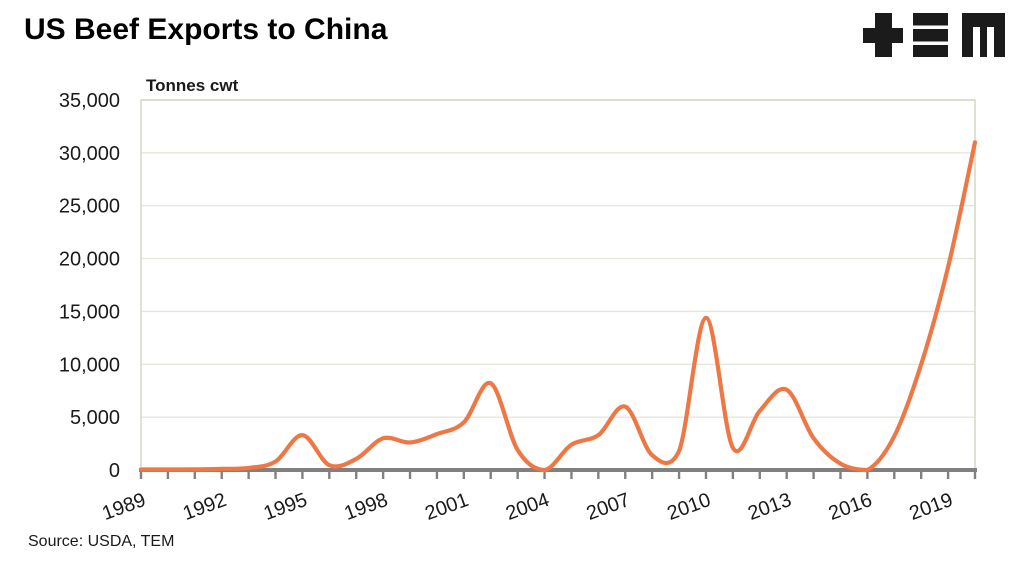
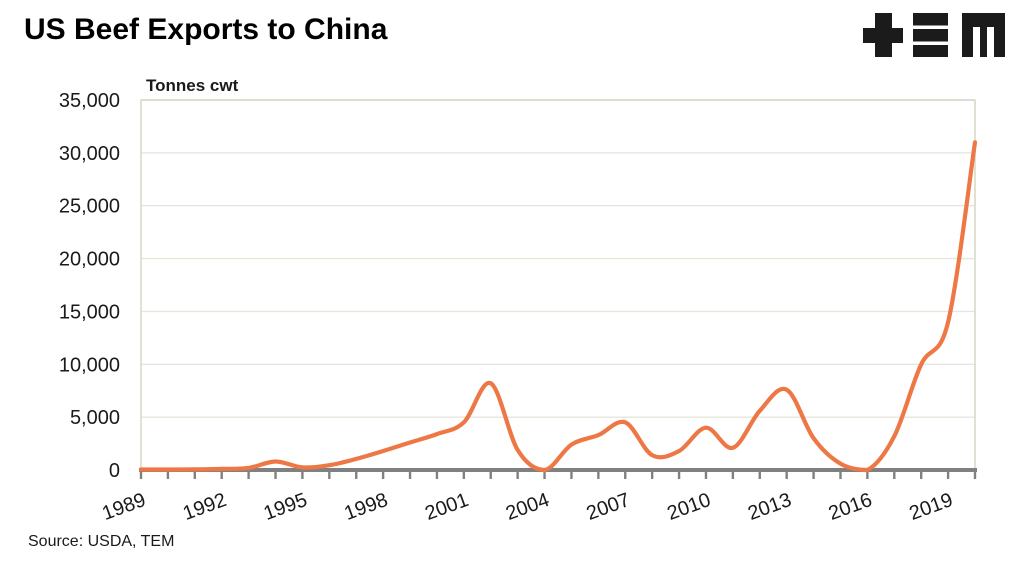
1995: 3300 -> 200
1998: 3000 -> 1800
2007: 6000 -> 4500
2010: 14400 -> 4000
2019: 19200 -> 14000
